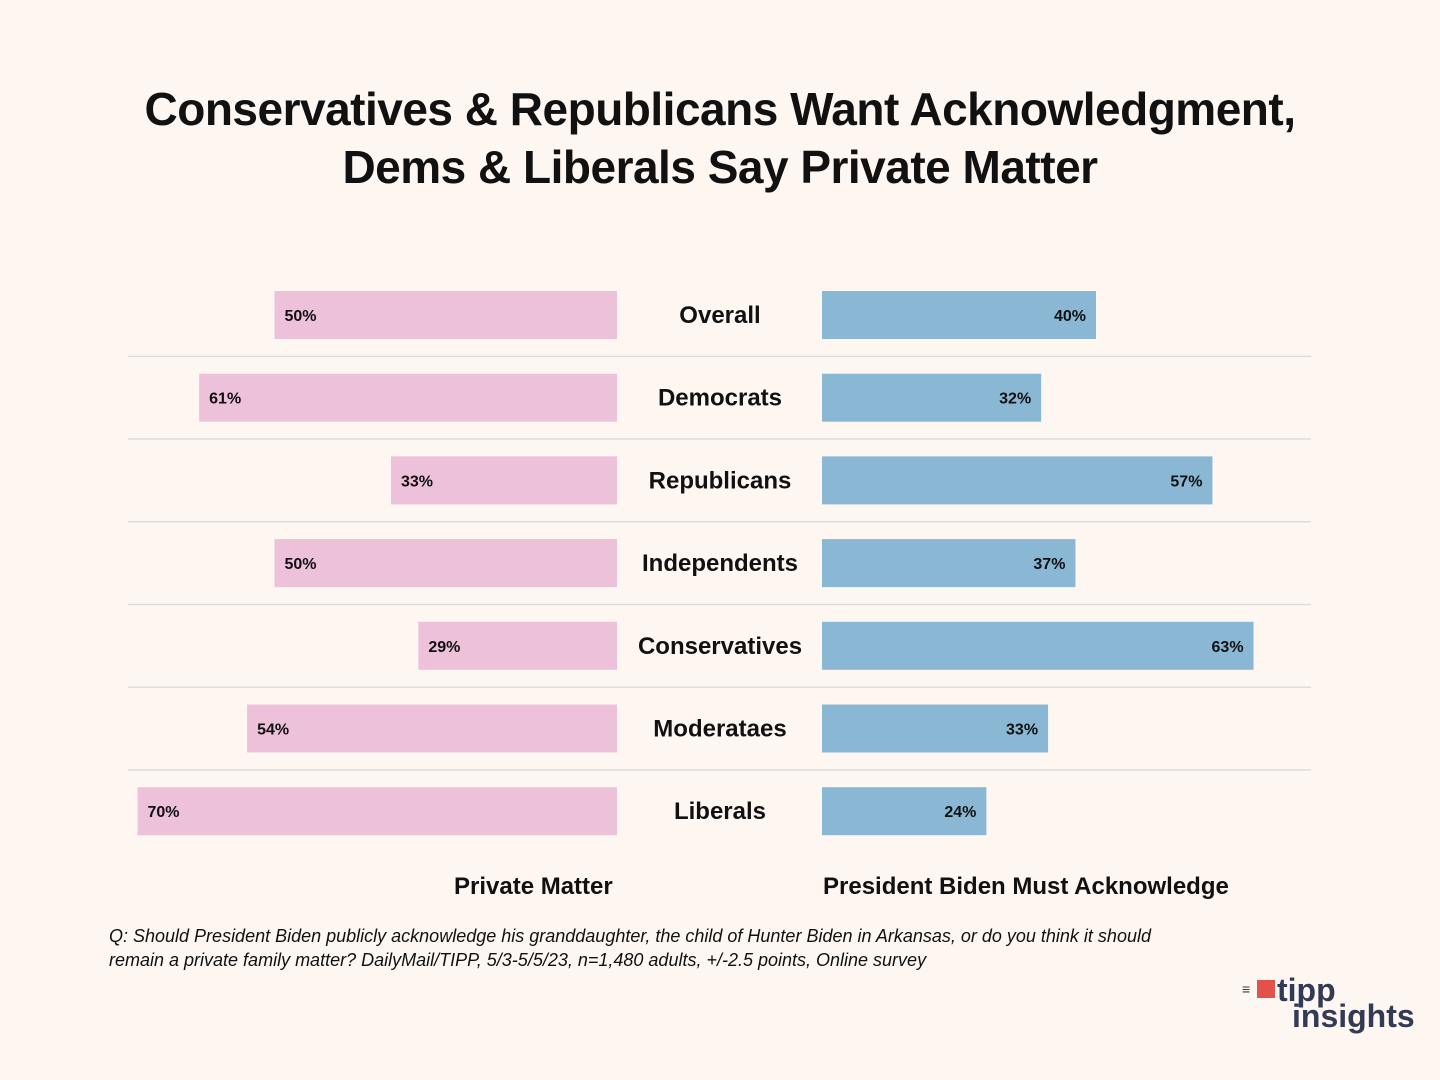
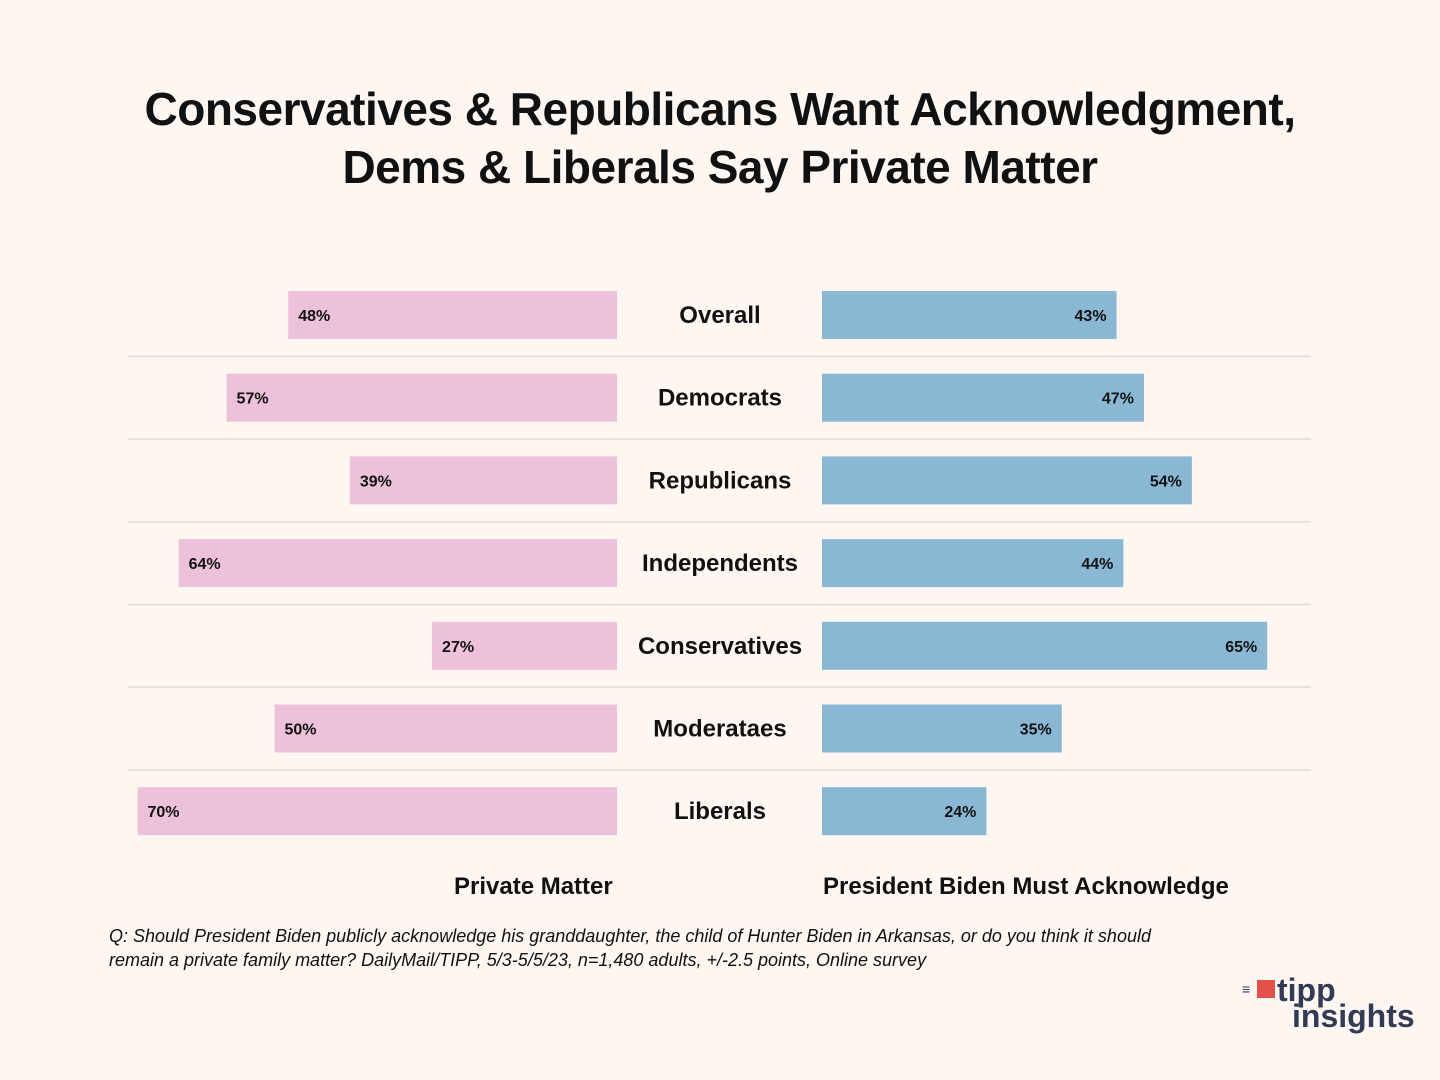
Private Matter/Overall: 50% -> 48%
President Biden Must Acknowledge/Overall: 40% -> 43%
Private Matter/Democrats: 61% -> 57%
President Biden Must Acknowledge/Democrats: 32% -> 47%
Private Matter/Republicans: 33% -> 39%
President Biden Must Acknowledge/Republicans: 57% -> 54%
Private Matter/Independents: 50% -> 64%
President Biden Must Acknowledge/Independents: 37% -> 44%
Private Matter/Conservatives: 29% -> 27%
President Biden Must Acknowledge/Conservatives: 63% -> 65%
Private Matter/Moderataes: 54% -> 50%
President Biden Must Acknowledge/Moderataes: 33% -> 35%
